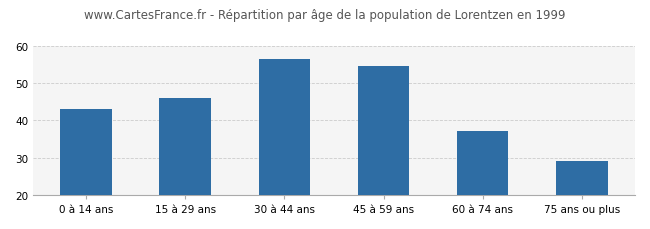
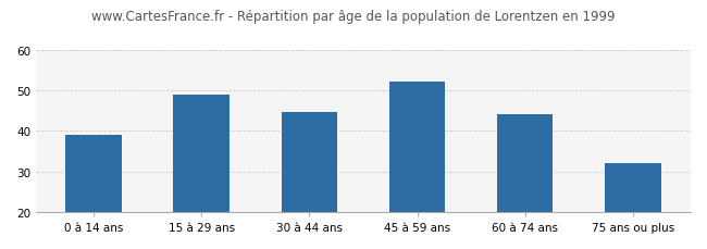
0 à 14 ans: 43.0 -> 39.0
15 à 29 ans: 46.0 -> 49.0
30 à 44 ans: 56.5 -> 44.5
45 à 59 ans: 54.5 -> 52.0
60 à 74 ans: 37.0 -> 44.0
75 ans ou plus: 29.0 -> 32.0
